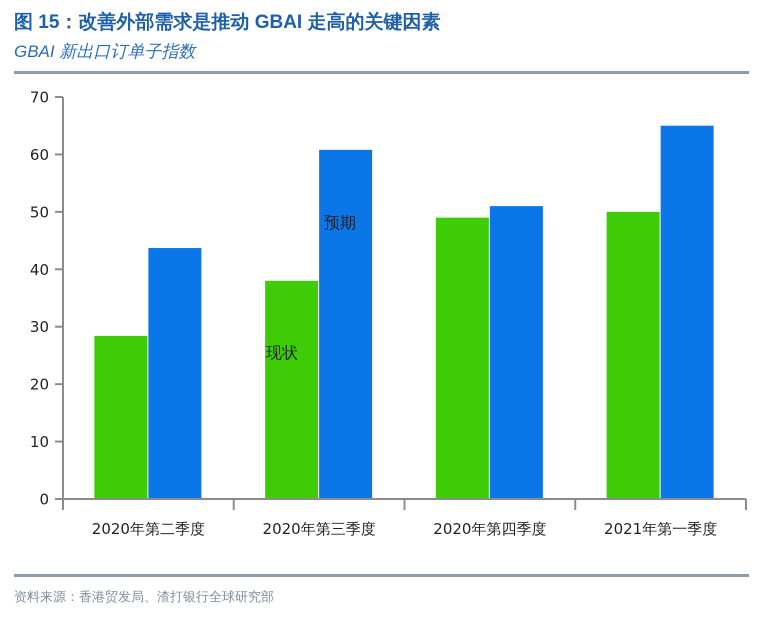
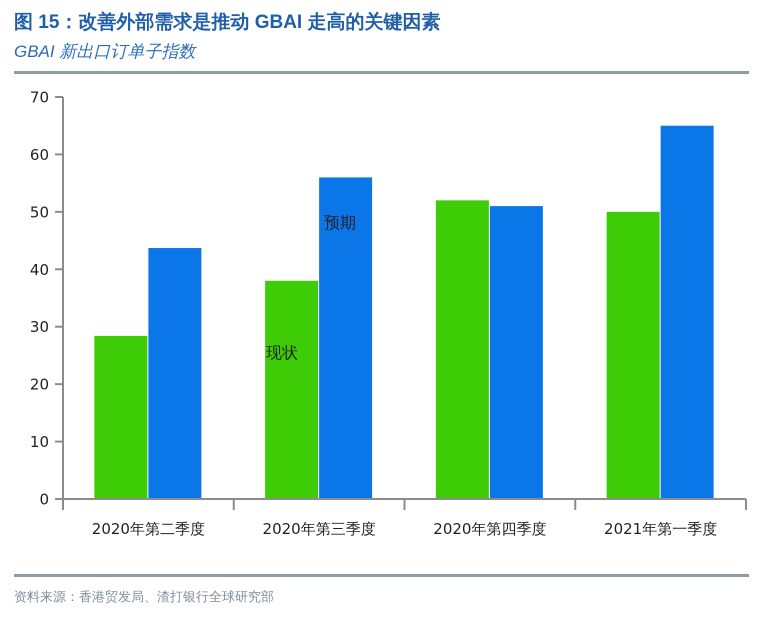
预期/2020年第三季度: 61 -> 56
现状/2020年第四季度: 49 -> 52
